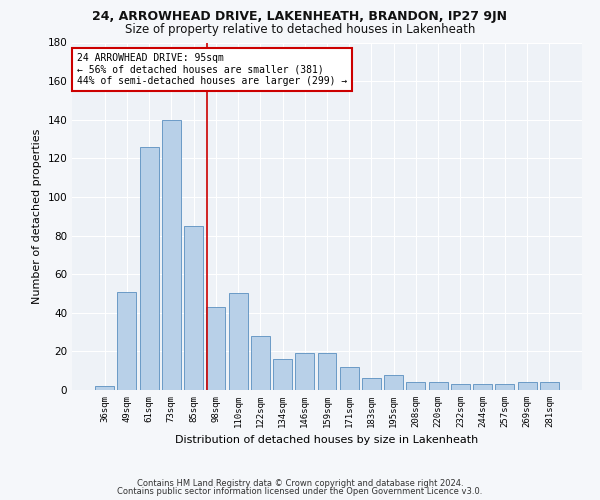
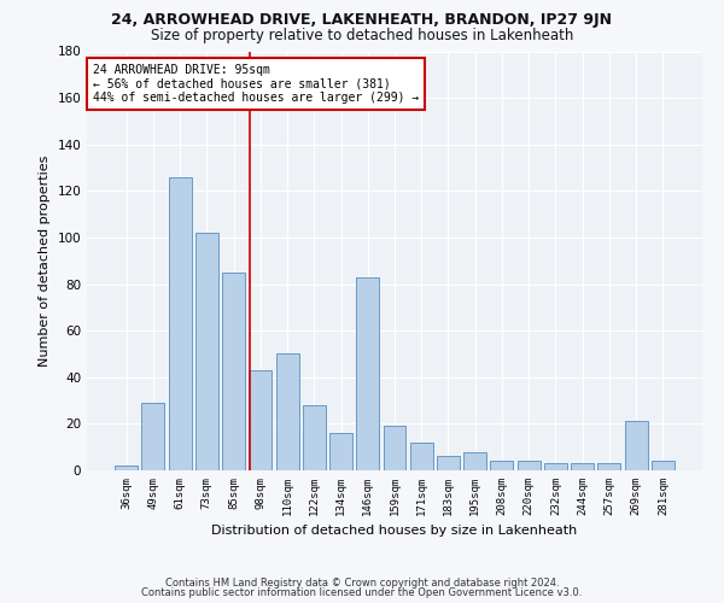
49sqm: 51 -> 29
73sqm: 140 -> 102
146sqm: 19 -> 83
269sqm: 4 -> 21
